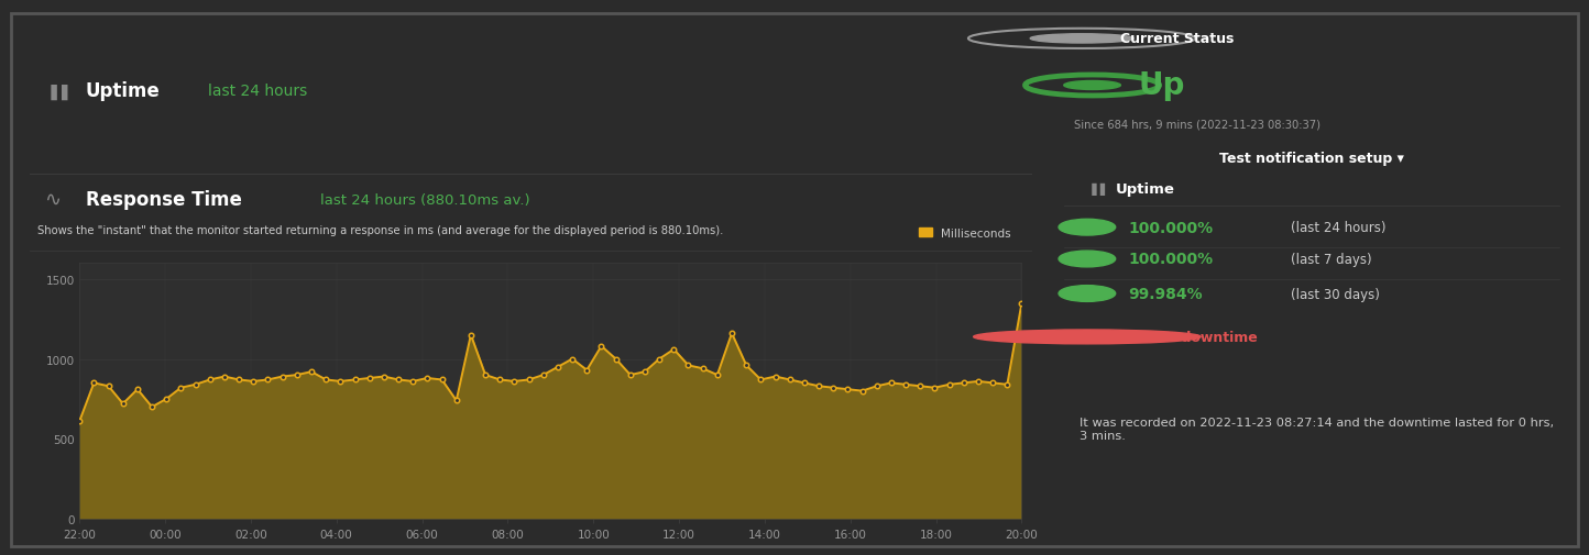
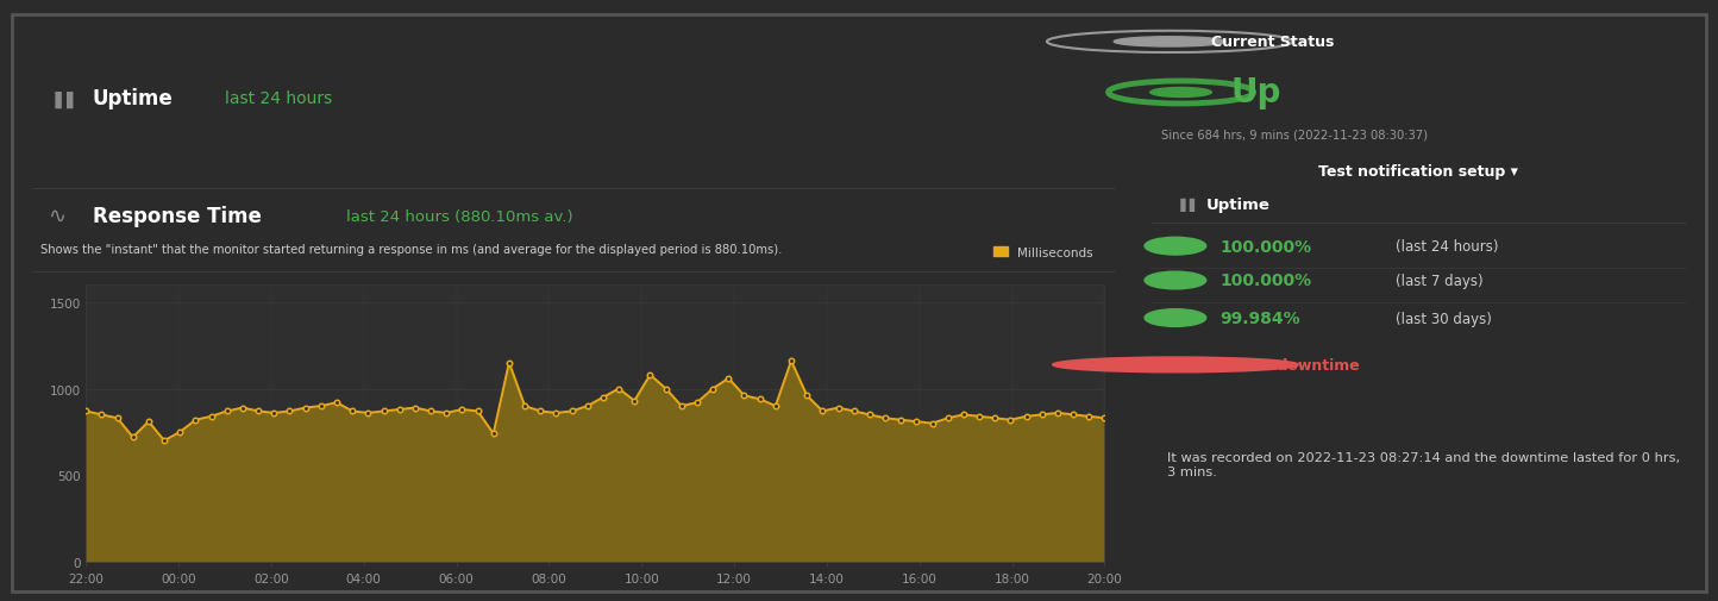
22:00: 610 -> 870
20:00: 1350 -> 830
